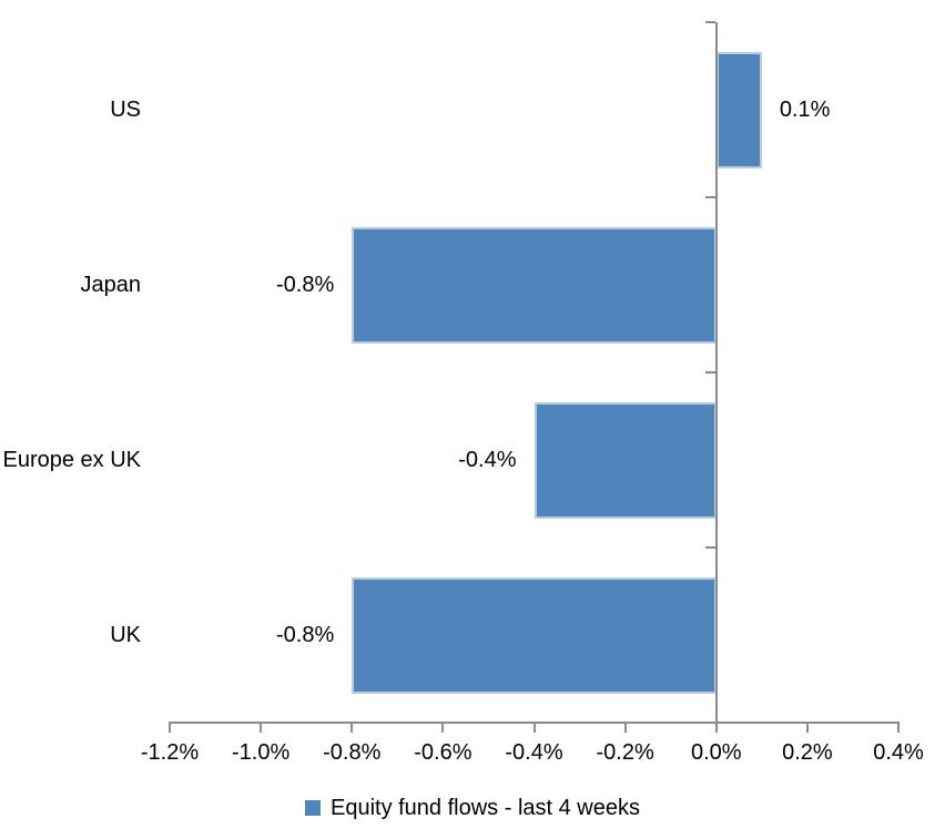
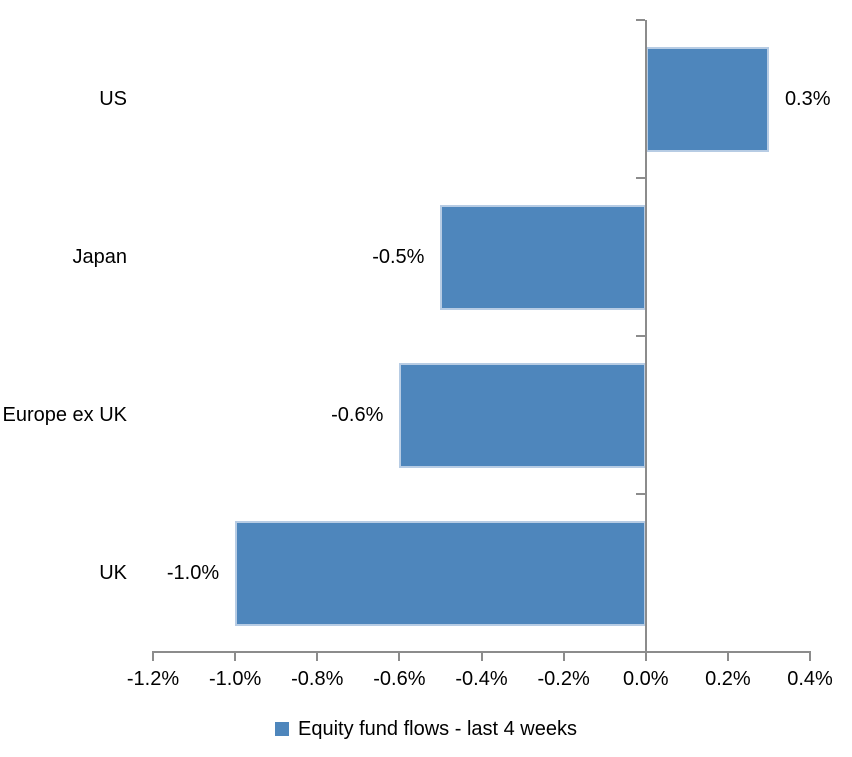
US: 0.1% -> 0.3%
Japan: -0.8% -> -0.5%
Europe ex UK: -0.4% -> -0.6%
UK: -0.8% -> -1.0%
